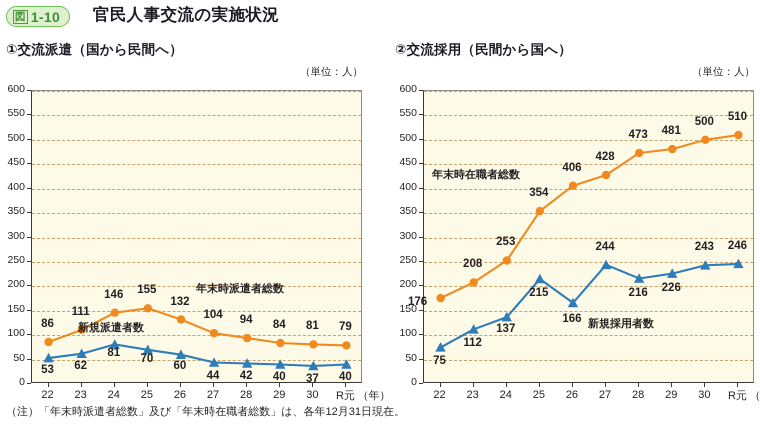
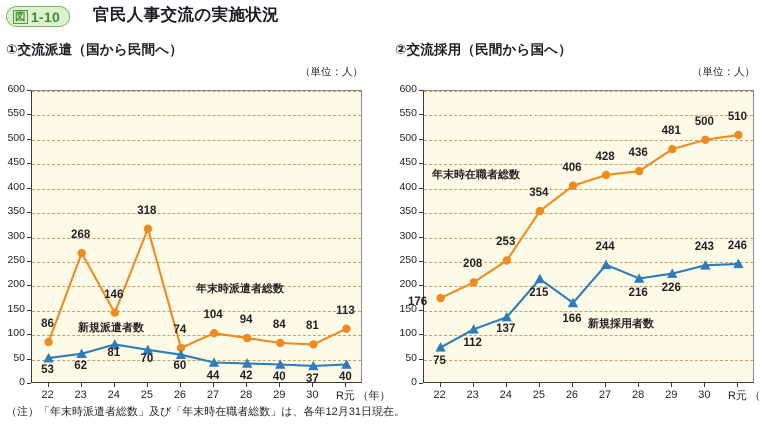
①交流派遣（国から民間へ）/年末時派遣者総数/23: 111 -> 268
①交流派遣（国から民間へ）/年末時派遣者総数/25: 155 -> 318
①交流派遣（国から民間へ）/年末時派遣者総数/26: 132 -> 74
①交流派遣（国から民間へ）/年末時派遣者総数/R元: 79 -> 113
②交流採用（民間から国へ）/年末時在職者総数/28: 473 -> 436
